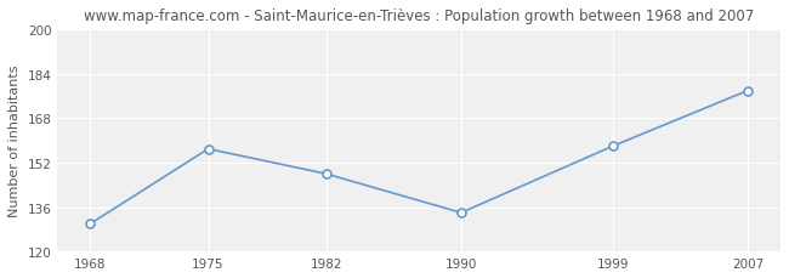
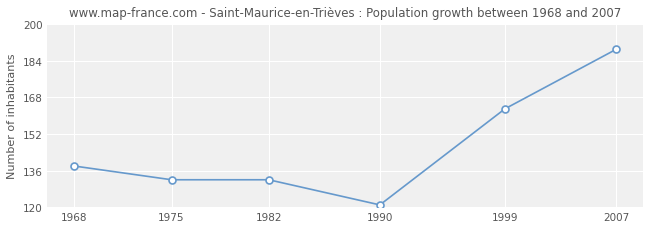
1968: 130 -> 138
1975: 157 -> 132
1982: 148 -> 132
1990: 134 -> 121
1999: 158 -> 163
2007: 178 -> 189
